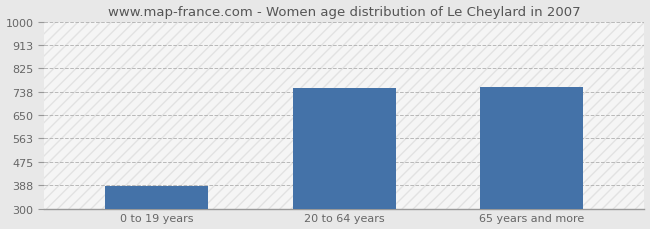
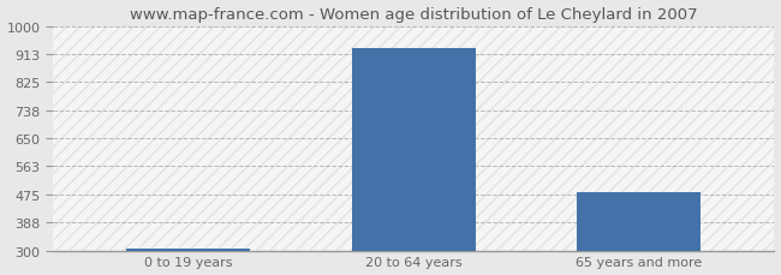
0 to 19 years: 385 -> 305
20 to 64 years: 750 -> 930
65 years and more: 755 -> 483
